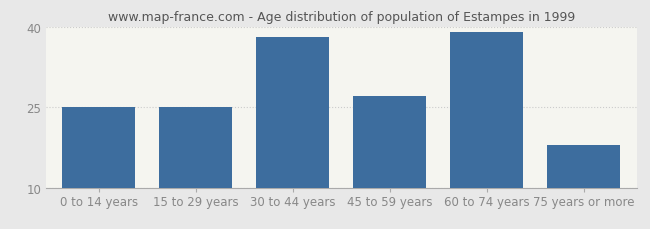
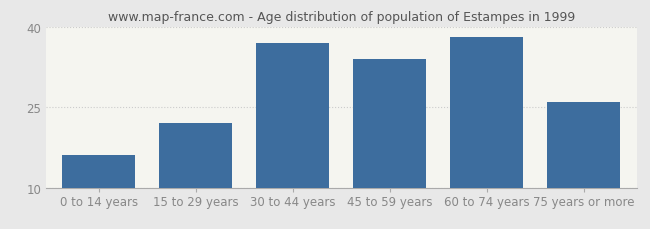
0 to 14 years: 25 -> 16
15 to 29 years: 25 -> 22
30 to 44 years: 38 -> 37
45 to 59 years: 27 -> 34
60 to 74 years: 39 -> 38
75 years or more: 18 -> 26
